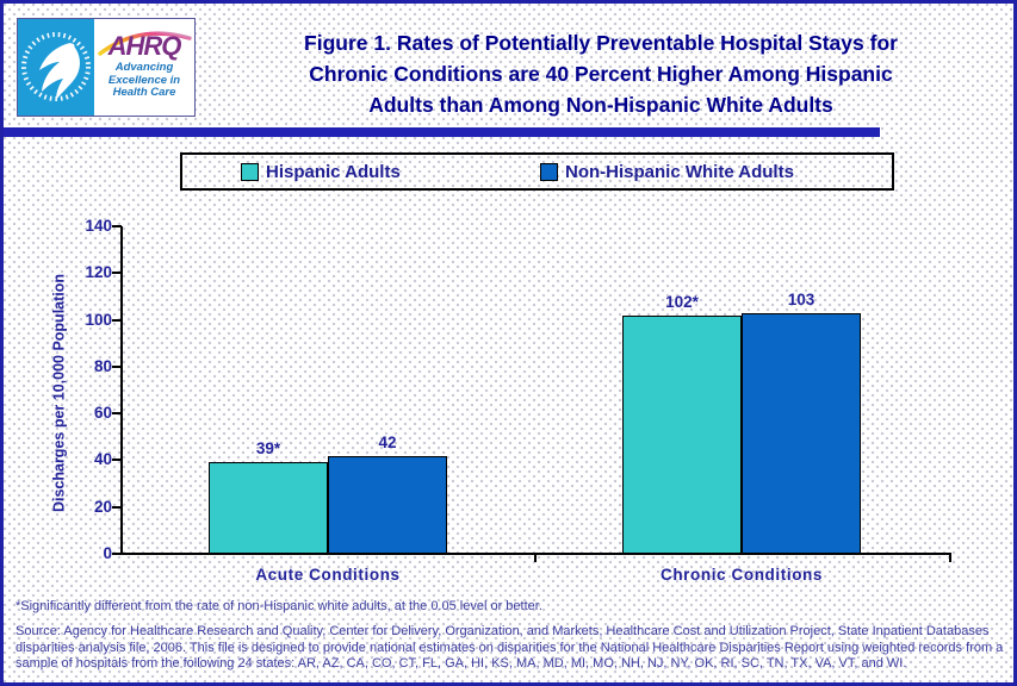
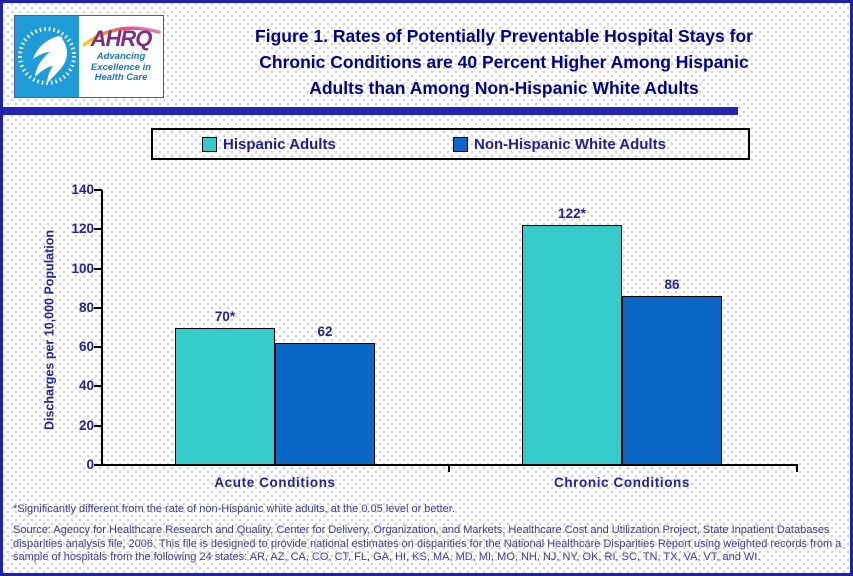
Hispanic Adults/Acute Conditions: 39 -> 70
Non-Hispanic White Adults/Acute Conditions: 42 -> 62
Hispanic Adults/Chronic Conditions: 102 -> 122
Non-Hispanic White Adults/Chronic Conditions: 103 -> 86
